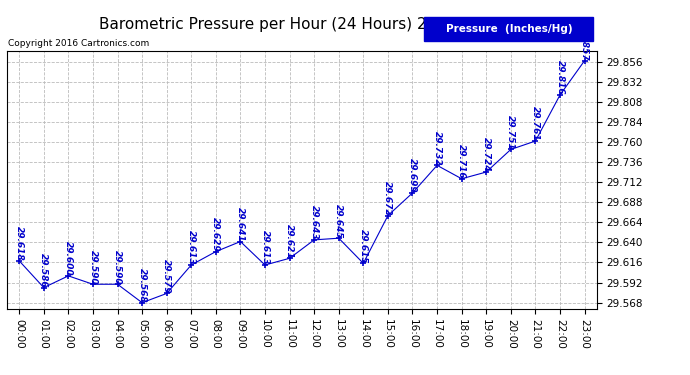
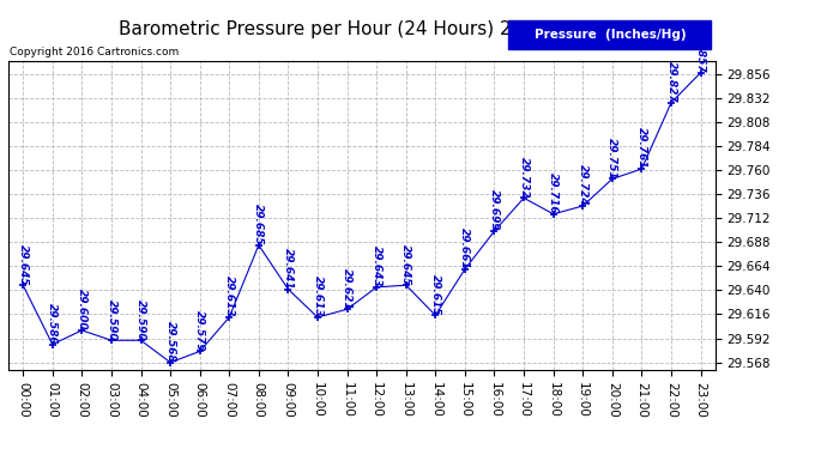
00:00: 29.618 -> 29.645
08:00: 29.629 -> 29.685
15:00: 29.672 -> 29.661
22:00: 29.816 -> 29.827
